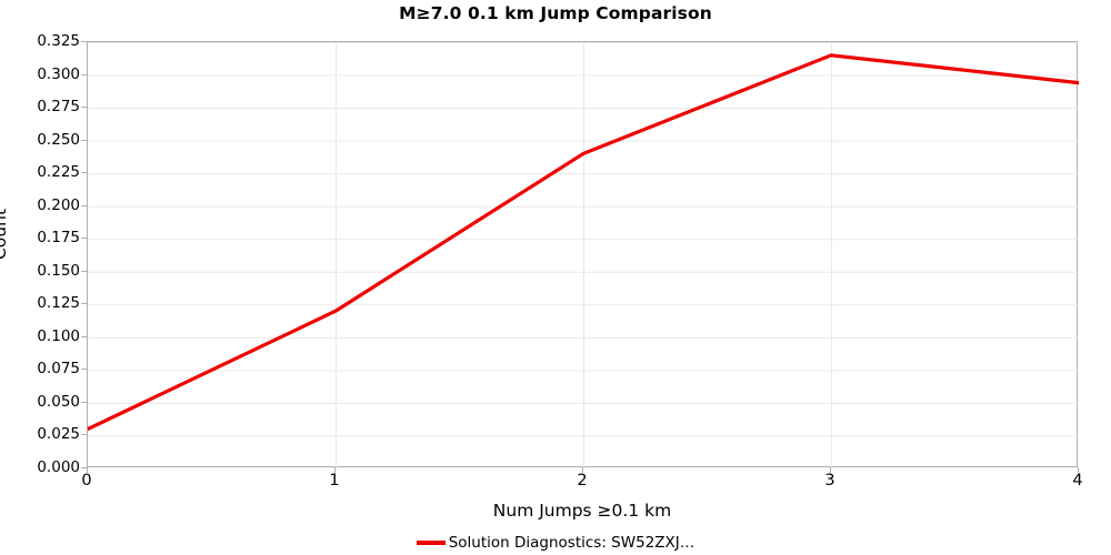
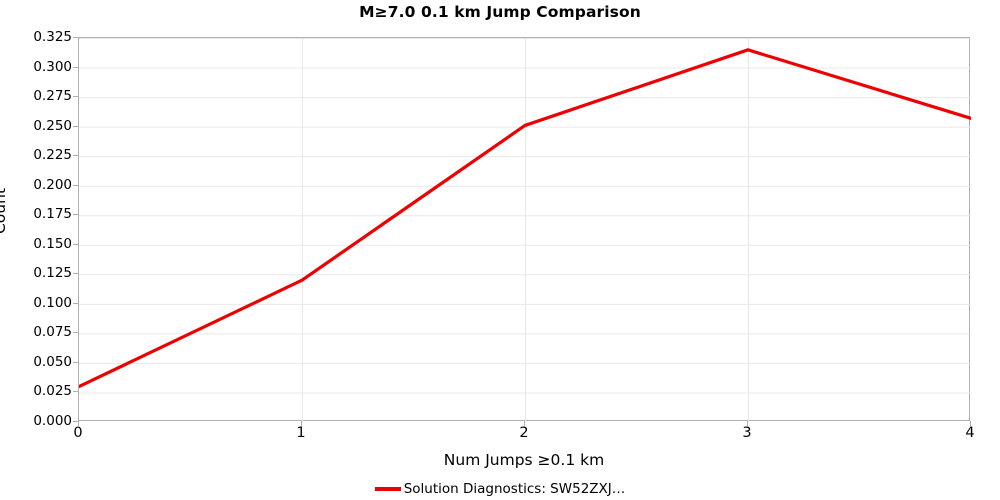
2: 0.240 -> 0.251
4: 0.294 -> 0.257
